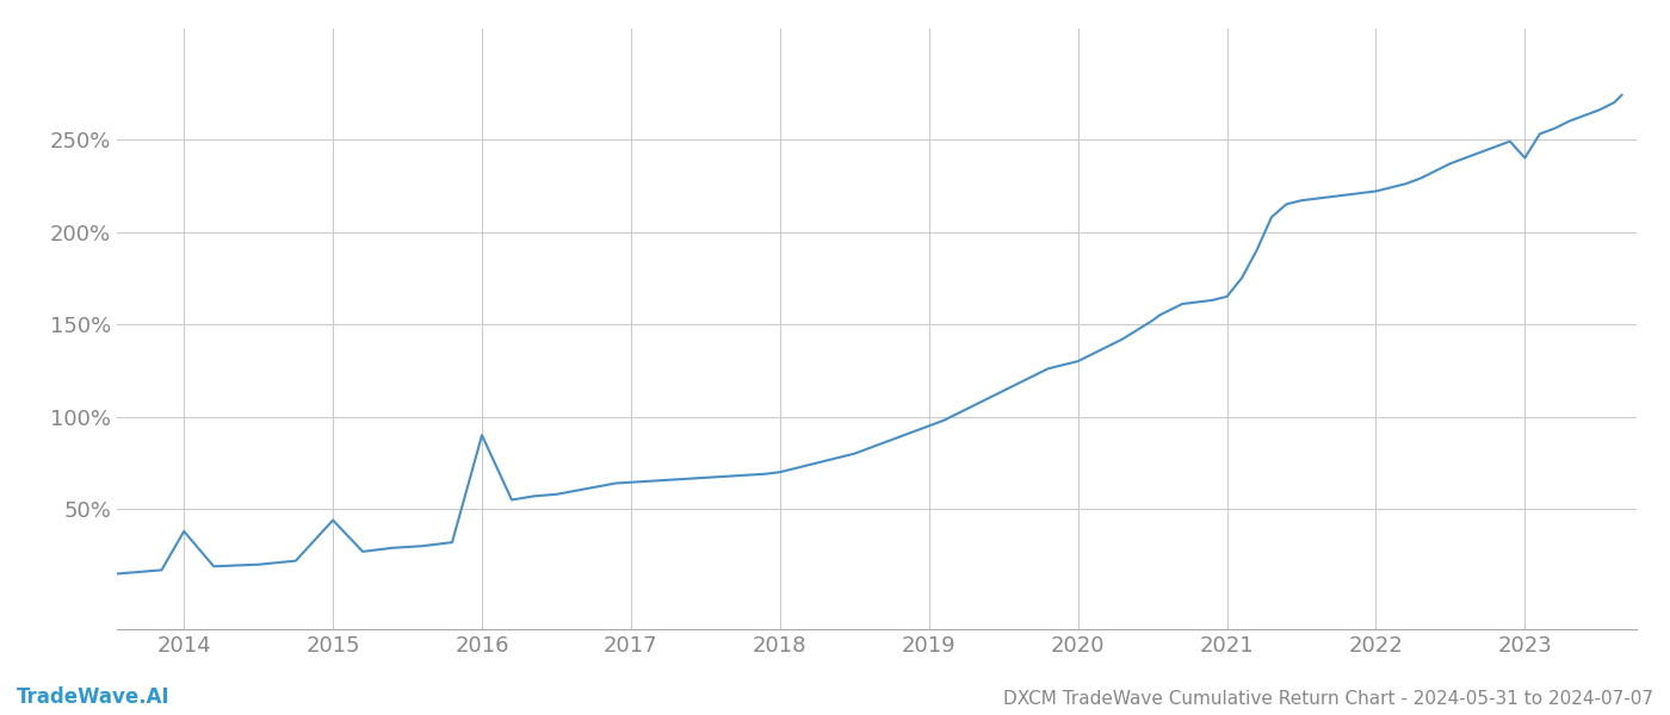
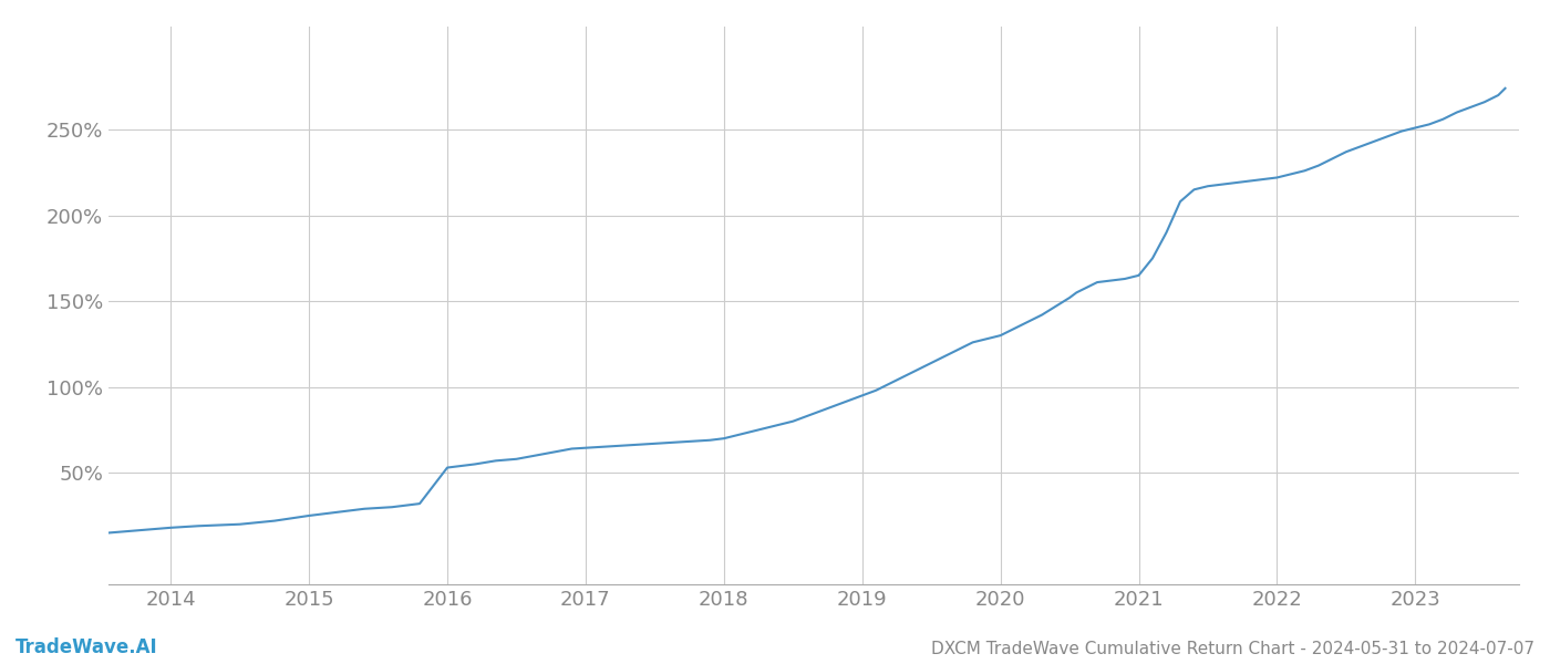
2014: 38% -> 18%
2015: 44% -> 25%
2016: 90% -> 53%
2023: 240% -> 251%
